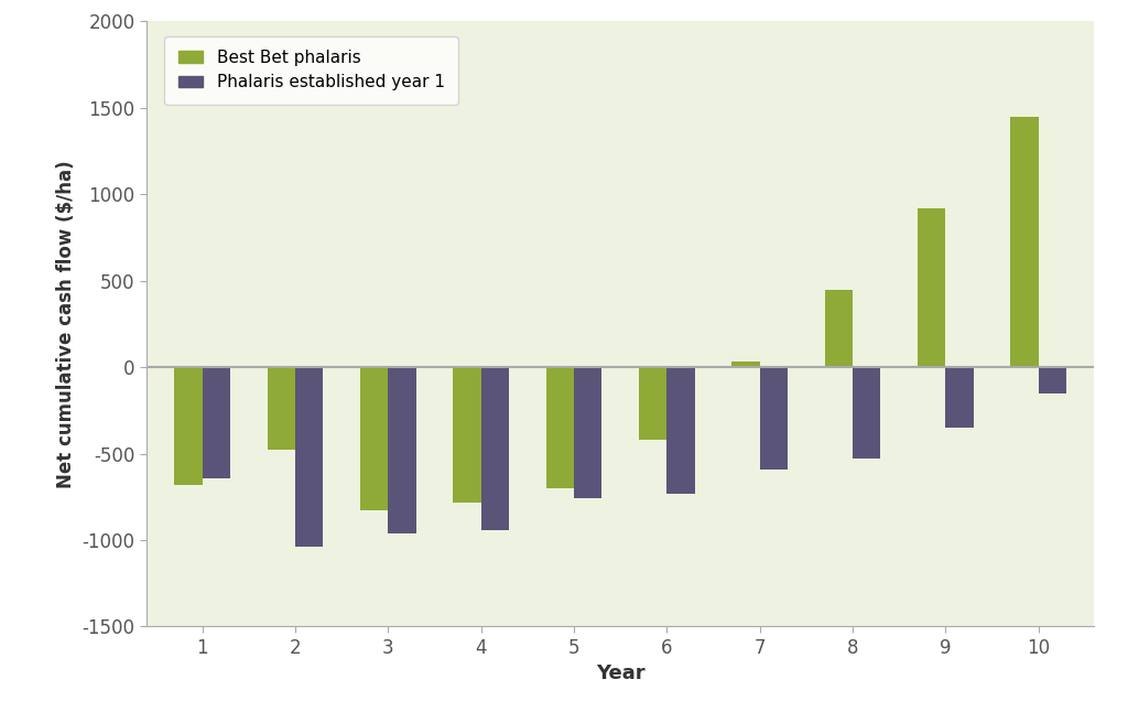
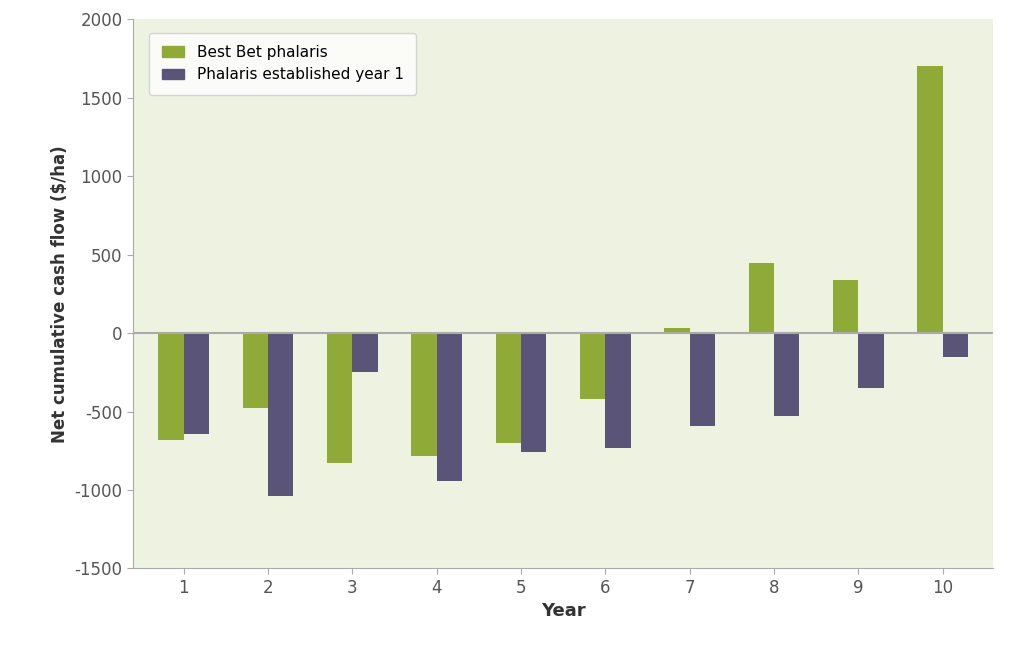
Phalaris established year 1/3: -960 -> -250
Best Bet phalaris/9: 920 -> 340
Best Bet phalaris/10: 1450 -> 1700
